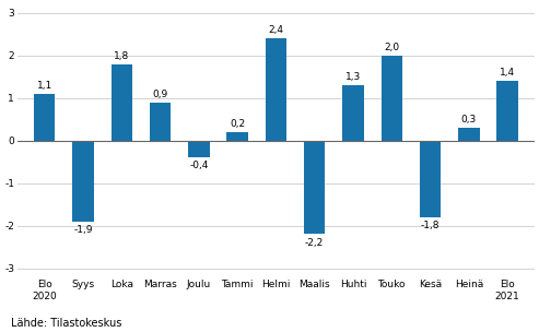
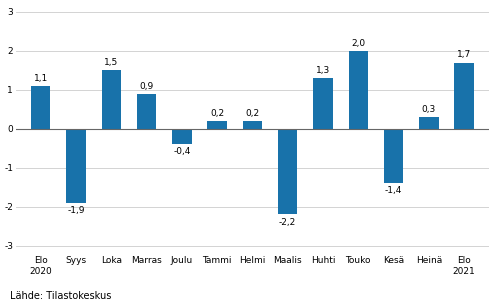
Loka: 1,8 -> 1,5
Helmi: 2,4 -> 0,2
Kesä: -1,8 -> -1,4
Elo 2021: 1,4 -> 1,7
